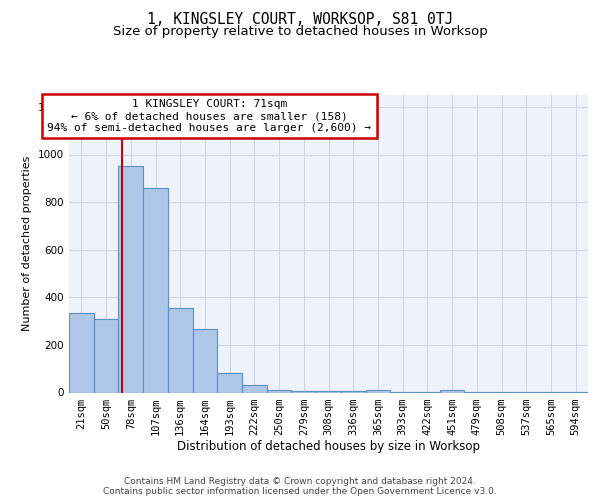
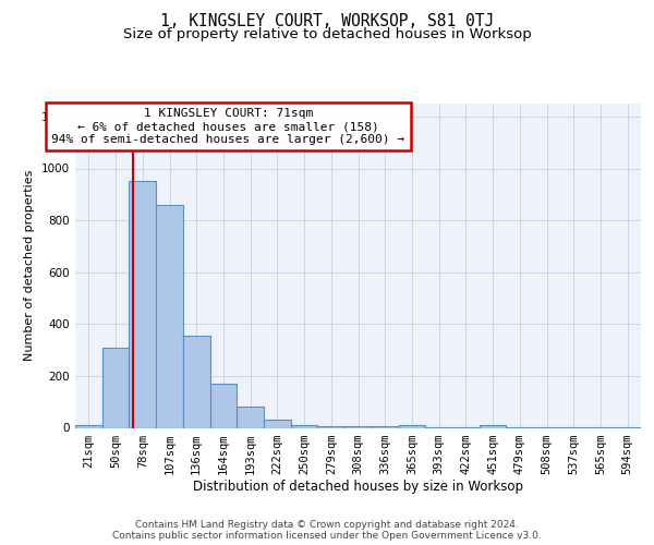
21sqm: 335 -> 10
164sqm: 265 -> 172
